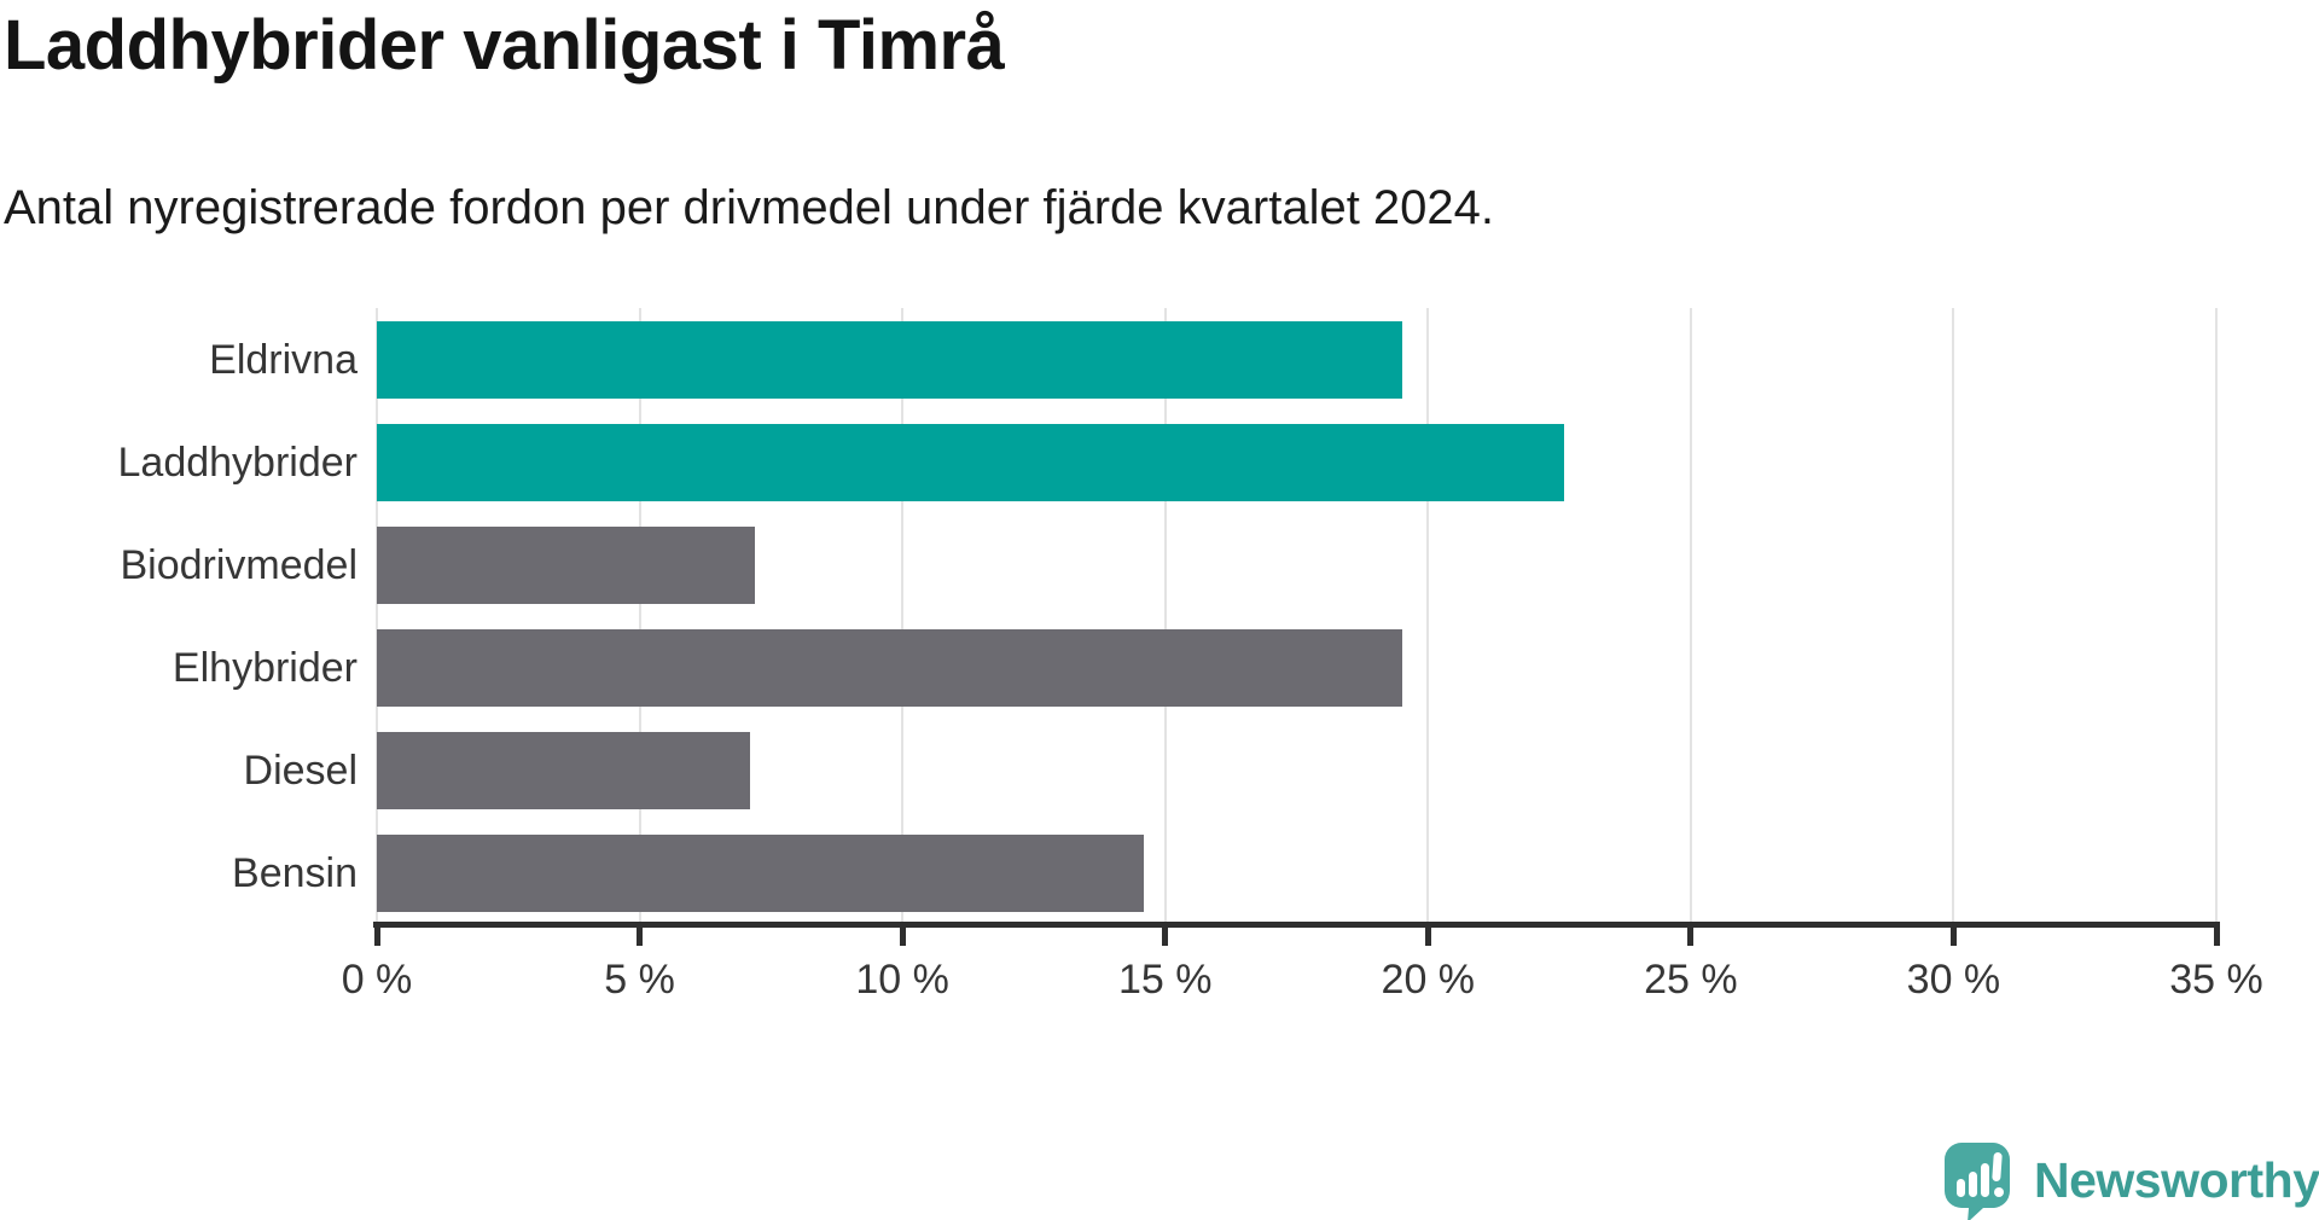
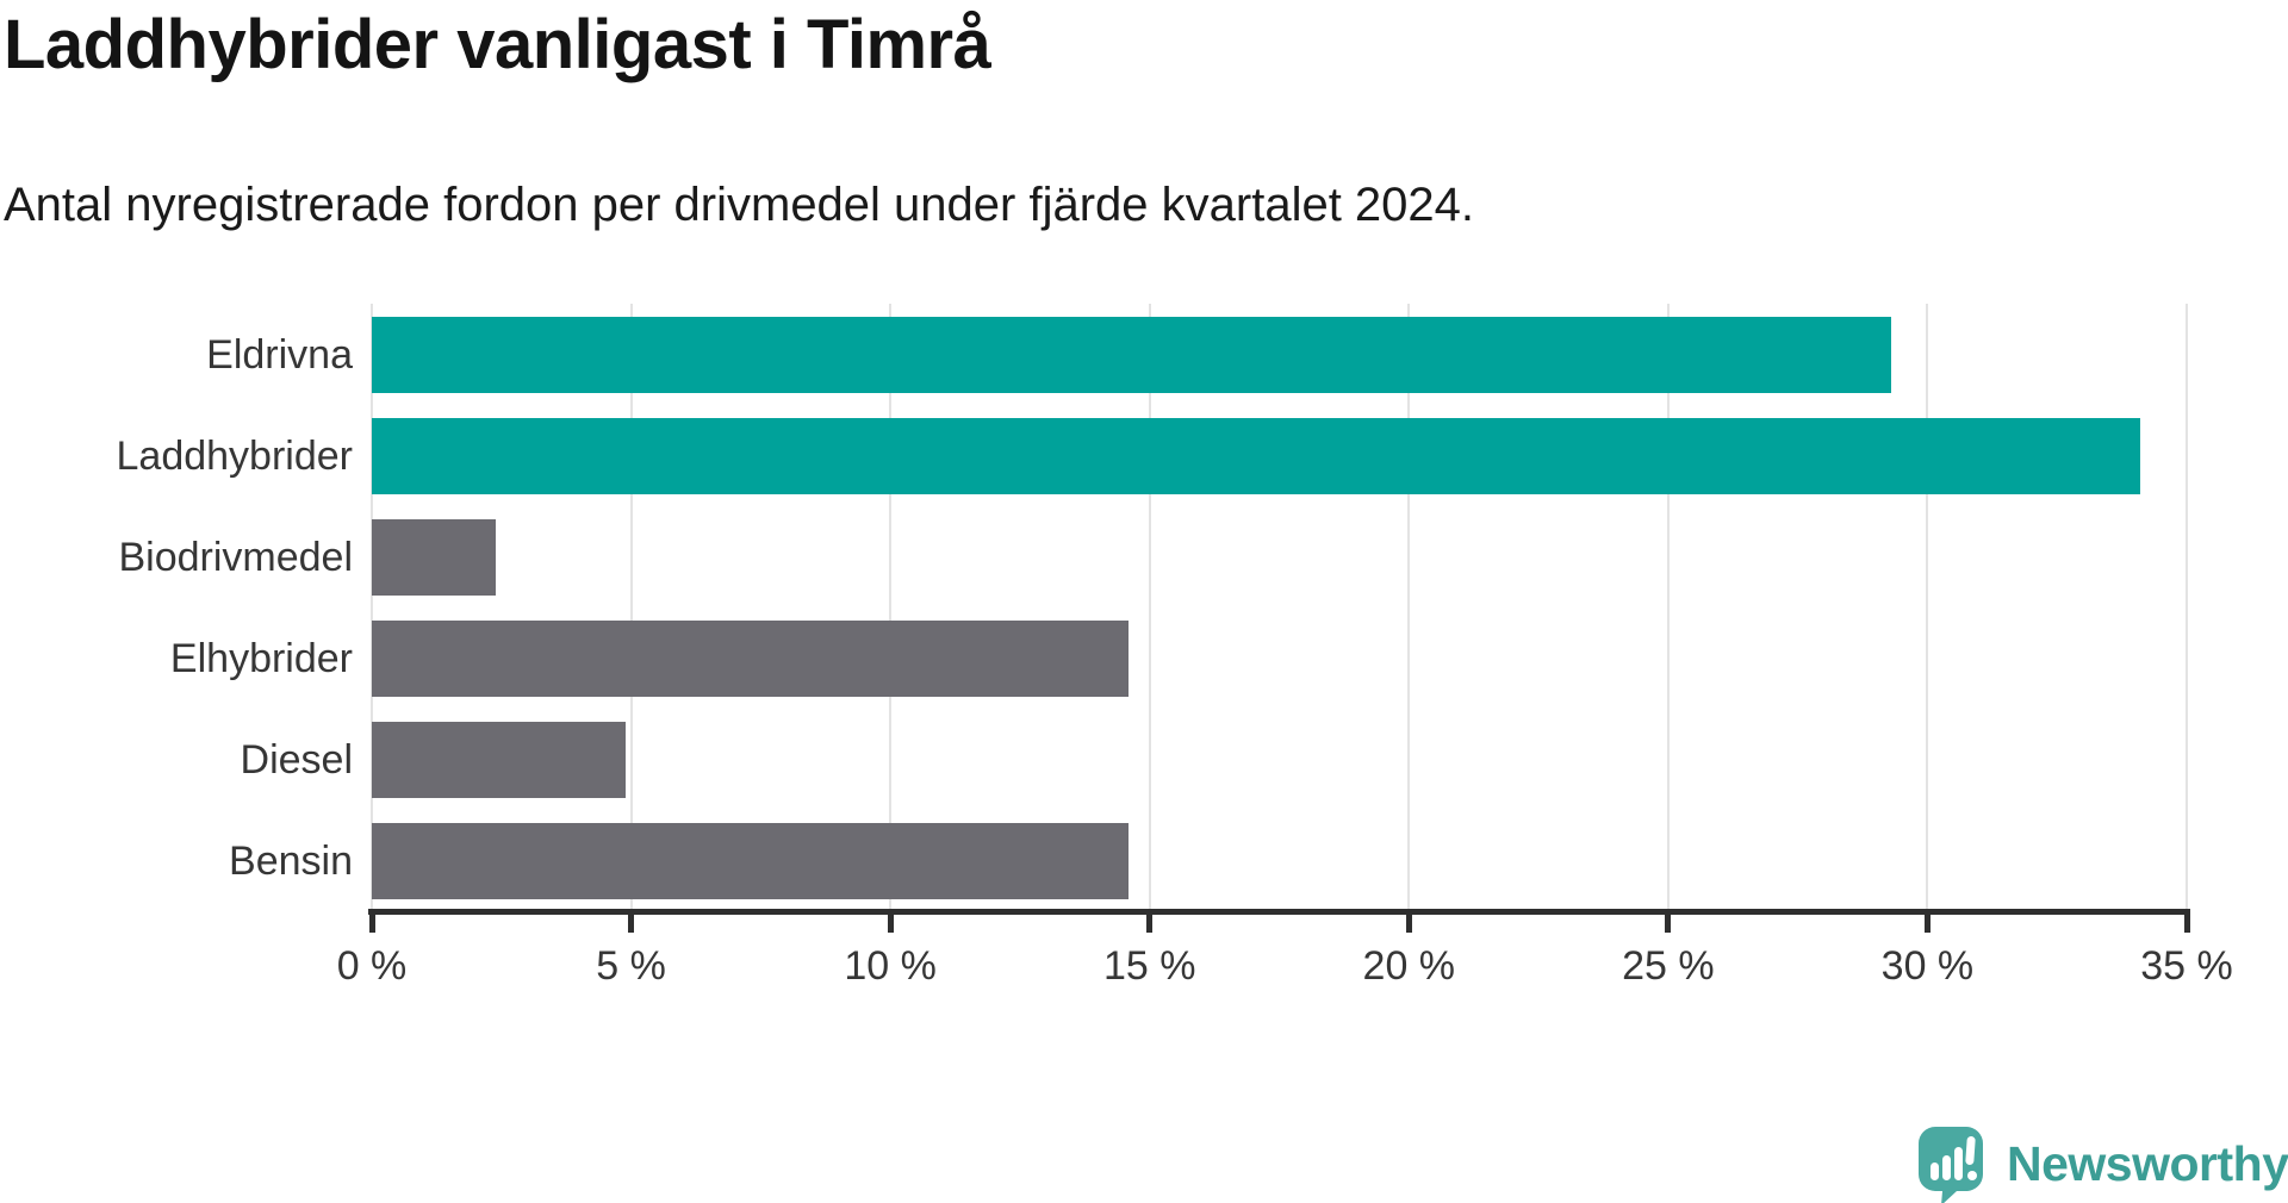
Eldrivna: 19.5% -> 29.3%
Laddhybrider: 22.6% -> 34.1%
Biodrivmedel: 7.2% -> 2.4%
Elhybrider: 19.5% -> 14.6%
Diesel: 7.1% -> 4.9%
